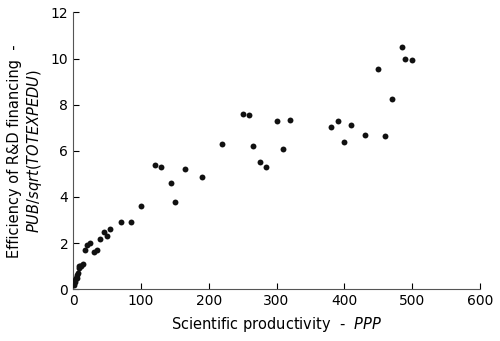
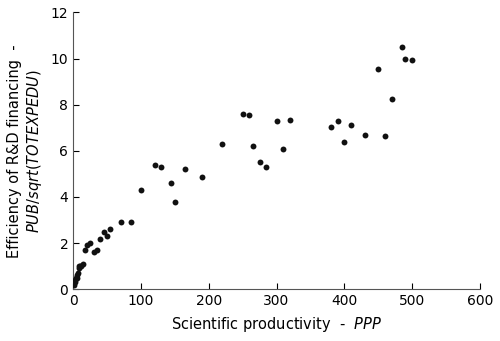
100: 3.60 -> 4.30
